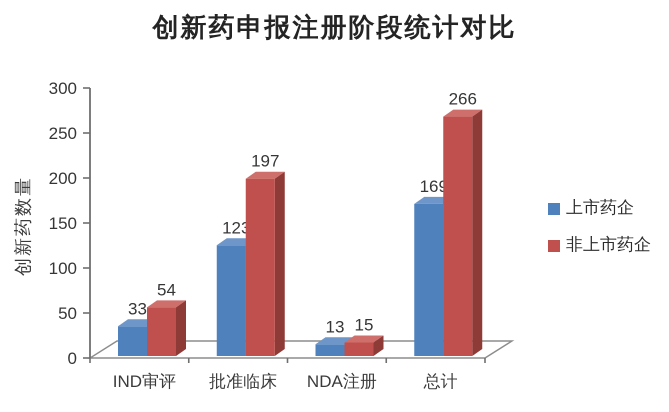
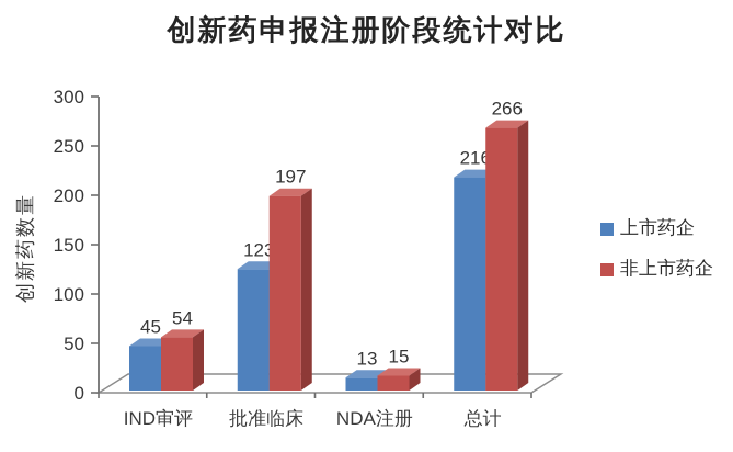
上市药企/IND审评: 33 -> 45
上市药企/总计: 169 -> 216
